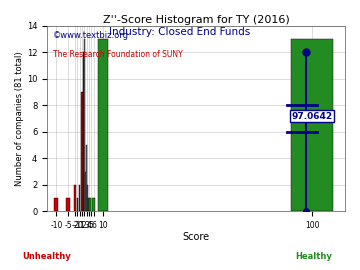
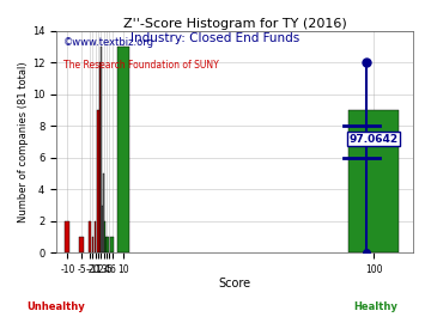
-10: 1 -> 2
100: 13 -> 9
